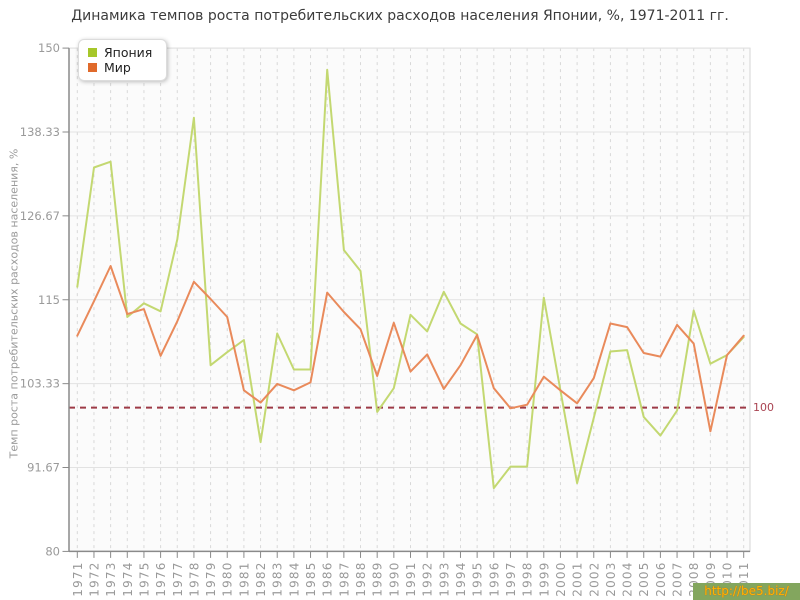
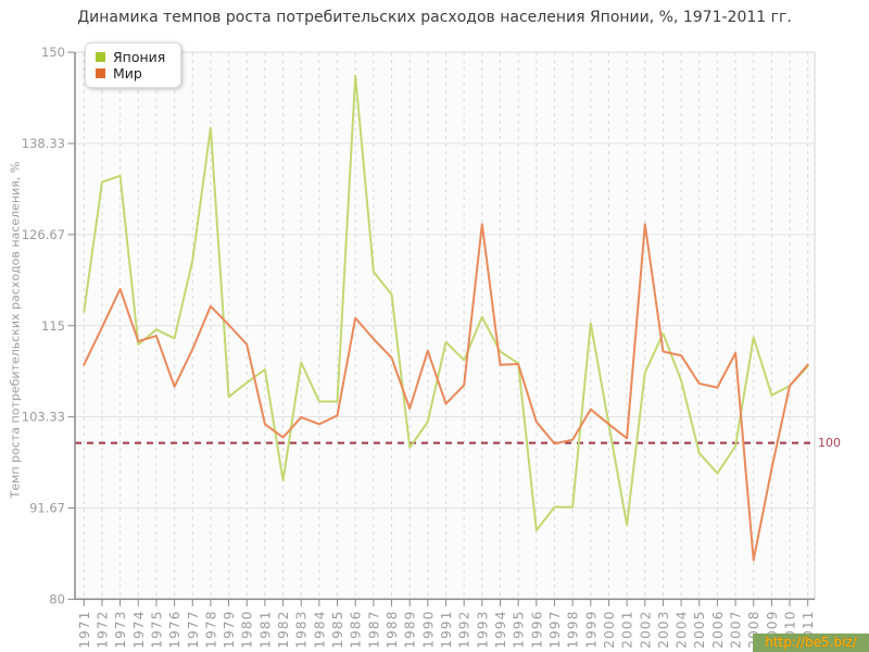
Мир/1993: 103 -> 128
Мир/1994: 106 -> 110
Япония/2002: 99 -> 109
Мир/2002: 104 -> 128
Япония/2003: 108 -> 114
Мир/2008: 109 -> 85
